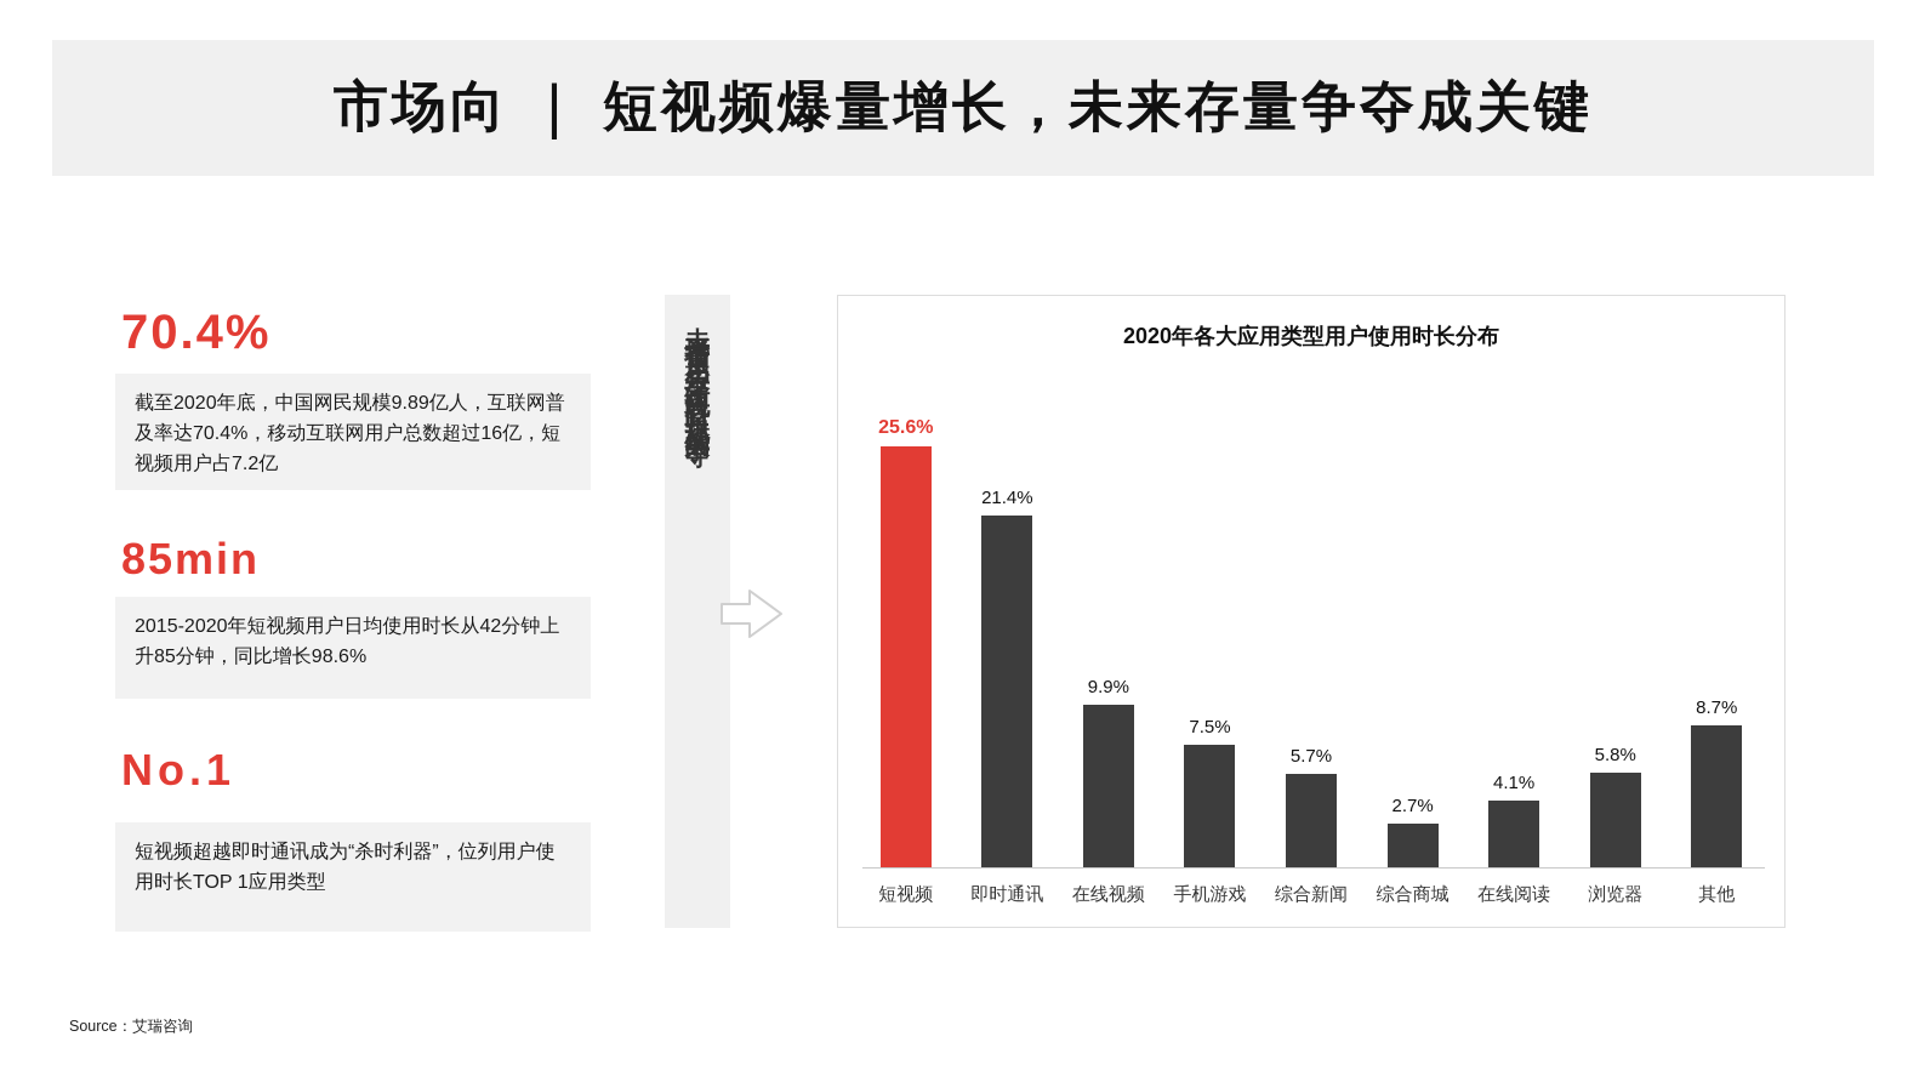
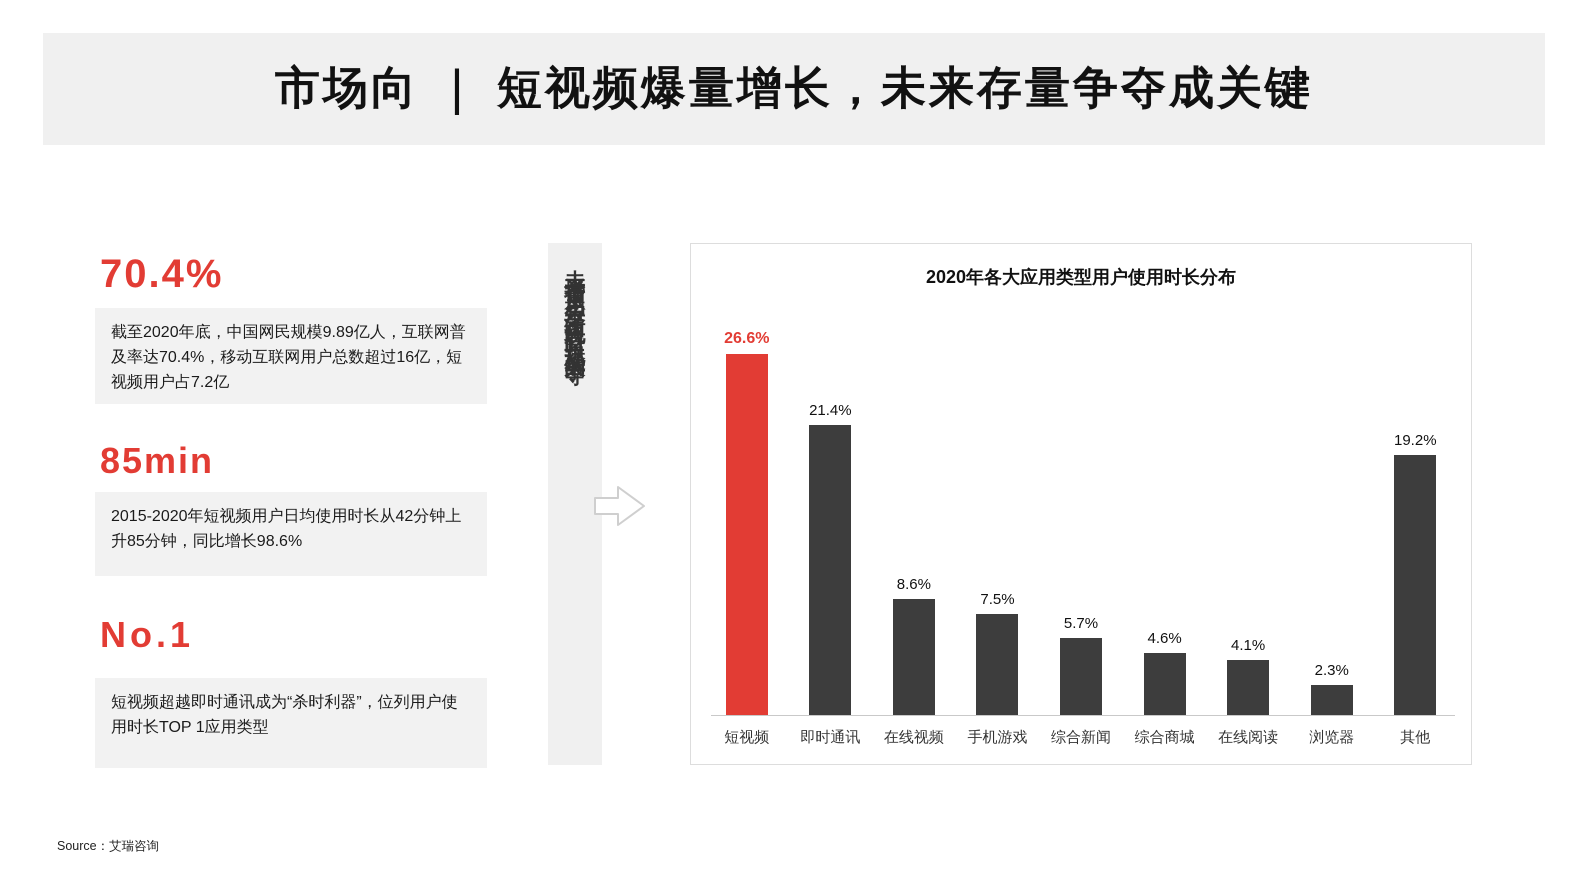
短视频: 25.6% -> 26.6%
在线视频: 9.9% -> 8.6%
综合商城: 2.7% -> 4.6%
浏览器: 5.8% -> 2.3%
其他: 8.7% -> 19.2%
